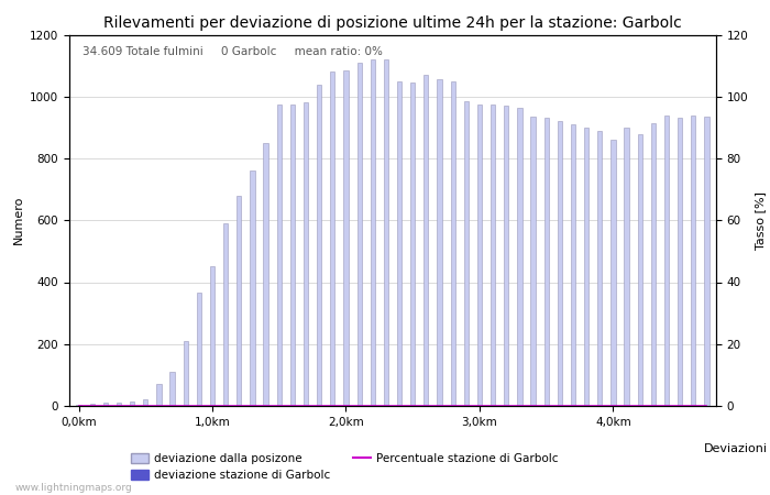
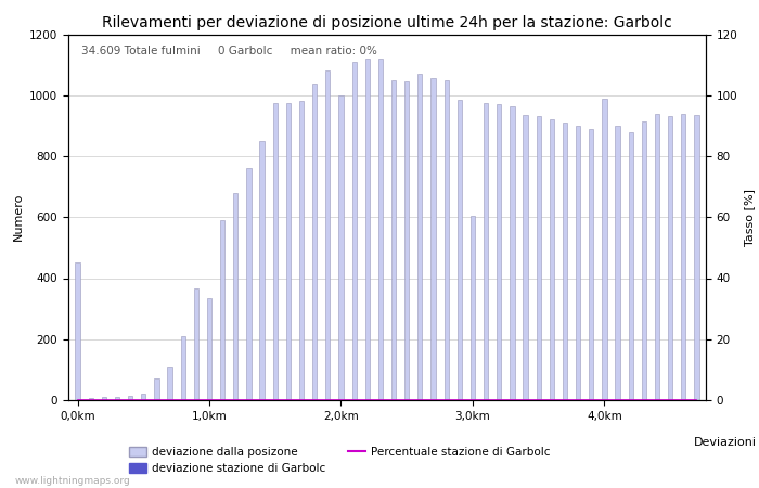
deviazione dalla posizone/0,0km: 5 -> 450
deviazione dalla posizone/1,0km: 450 -> 335
deviazione dalla posizone/2,0km: 1085 -> 1000
deviazione dalla posizone/3,0km: 975 -> 605
deviazione dalla posizone/4,0km: 860 -> 990
